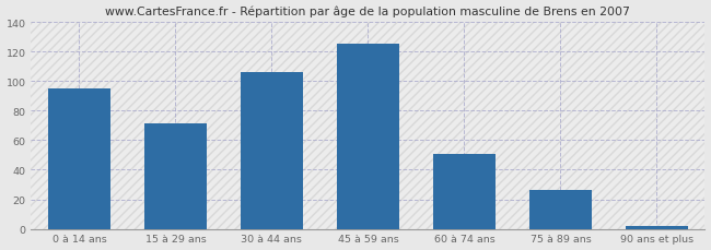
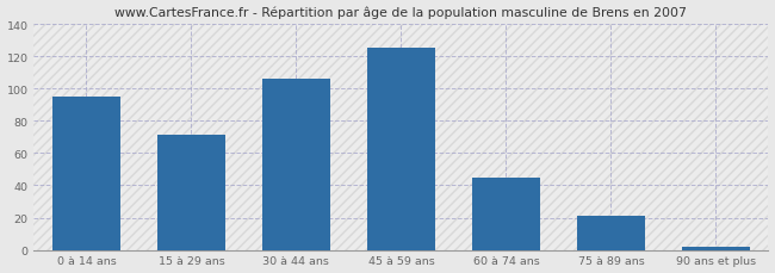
60 à 74 ans: 51 -> 45
75 à 89 ans: 26 -> 21
